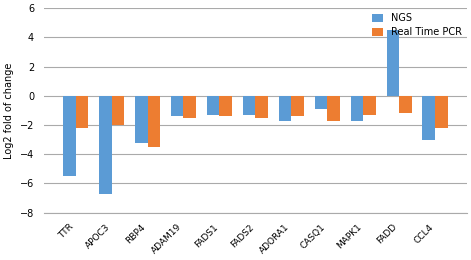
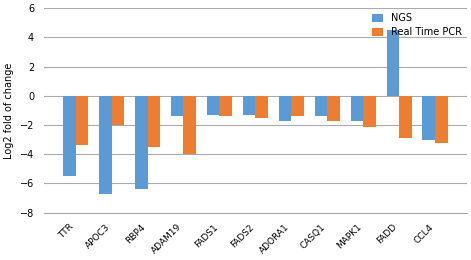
Real Time PCR/TTR: -2.2 -> -3.4
NGS/RBP4: -3.2 -> -6.4
Real Time PCR/ADAM19: -1.5 -> -4.0
NGS/CASQ1: -0.9 -> -1.4
Real Time PCR/MAPK1: -1.3 -> -2.1
Real Time PCR/FADD: -1.2 -> -2.9
Real Time PCR/CCL4: -2.2 -> -3.2
